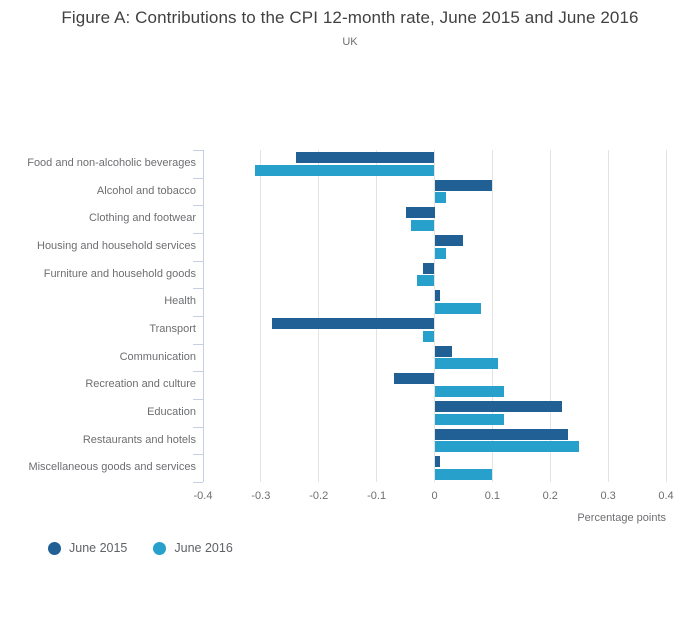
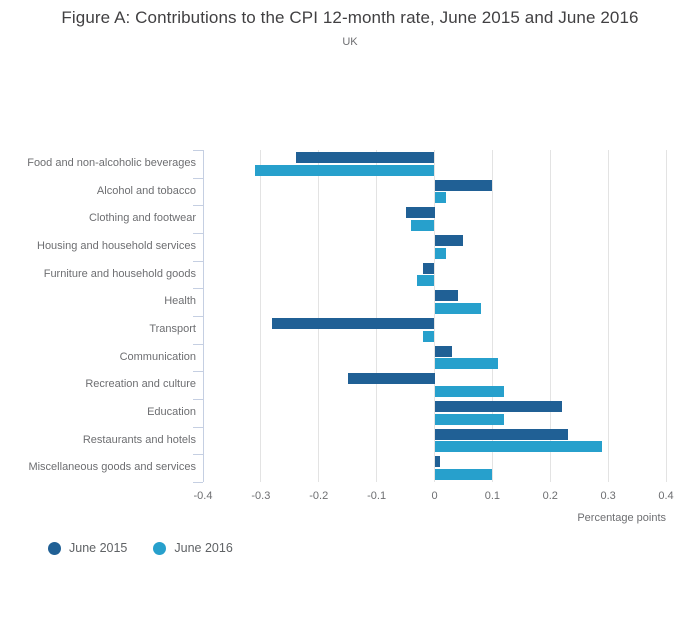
June 2015/Health: 0.01 -> 0.04
June 2015/Recreation and culture: -0.07 -> -0.15
June 2016/Restaurants and hotels: 0.25 -> 0.29
